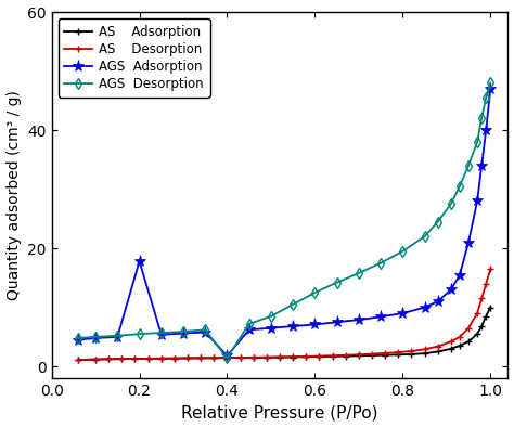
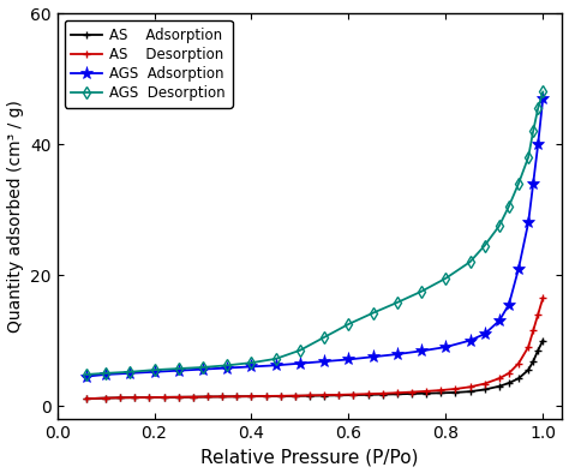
AGS Adsorption/0.2: 17.8 -> 5.2
AGS Adsorption/0.4: 1.8 -> 6.0
AGS Desorption/0.4: 1.4 -> 6.6
